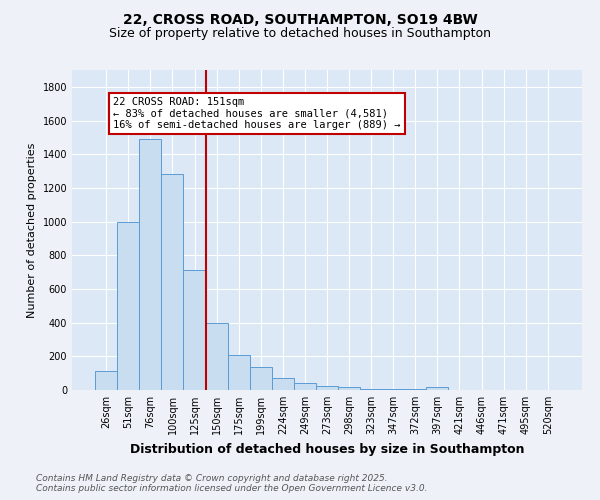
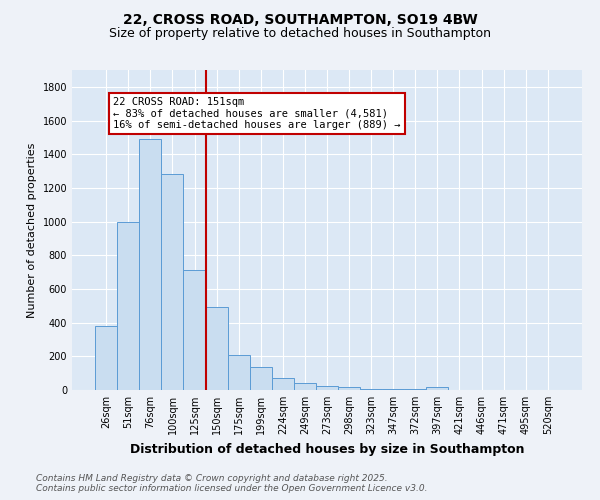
26sqm: 110 -> 380
150sqm: 400 -> 490
